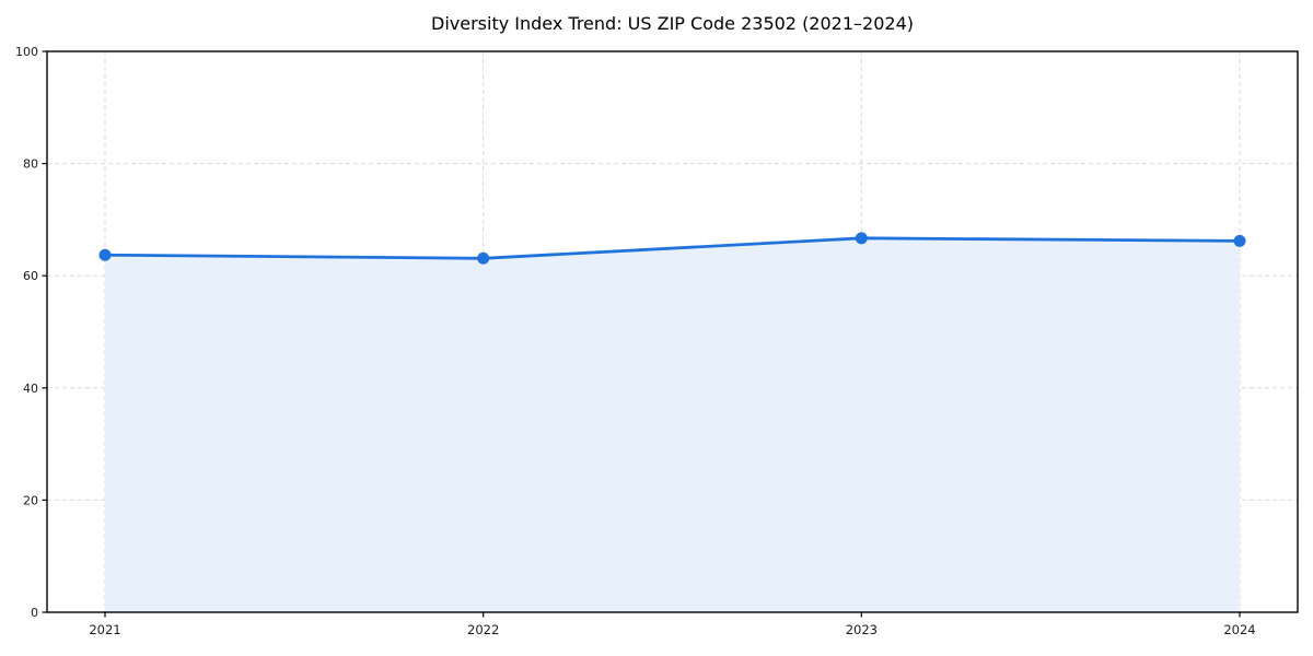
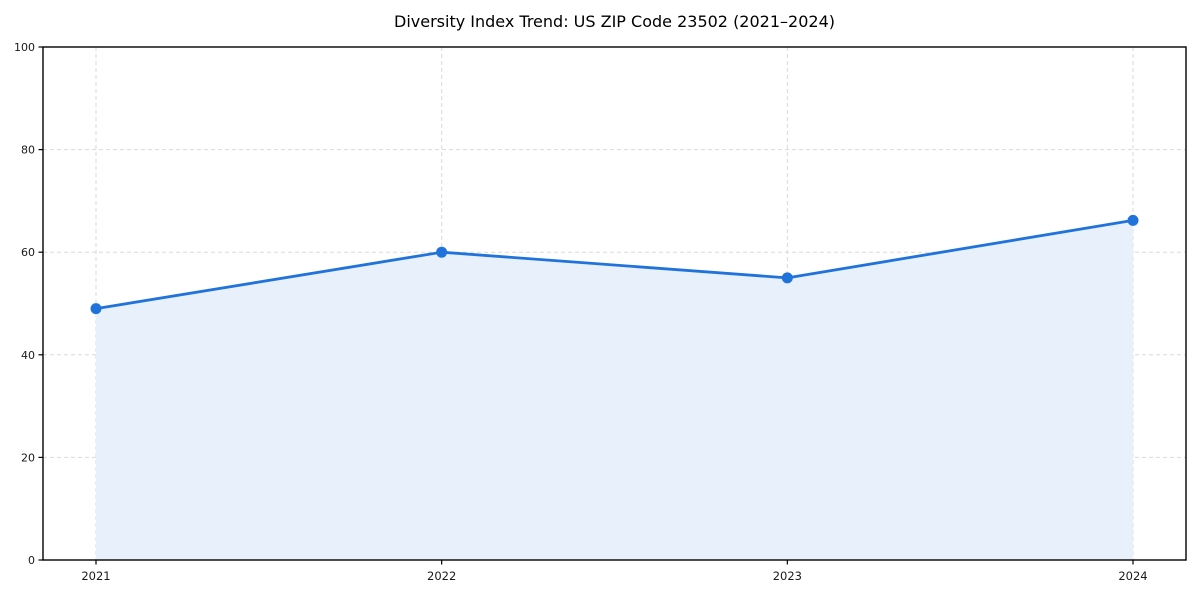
2021: 64 -> 49
2022: 63 -> 60
2023: 67 -> 55
